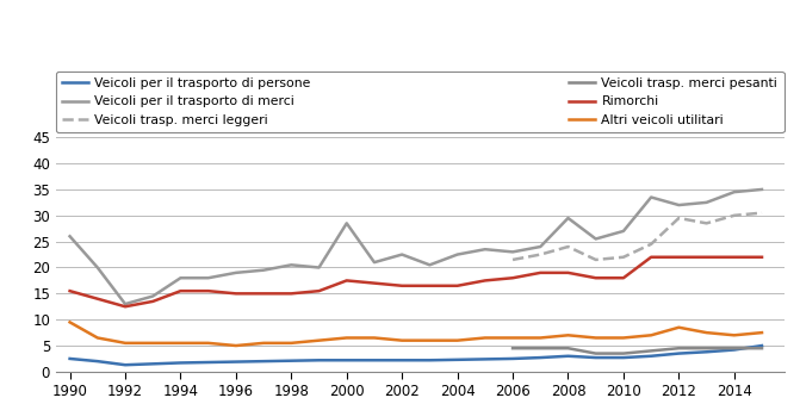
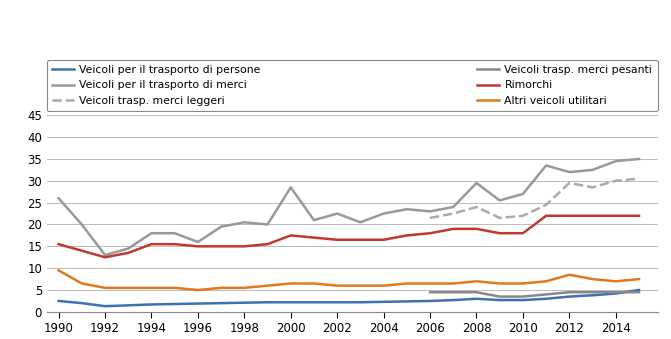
Veicoli per il trasporto di merci/1996: 19.0 -> 16.0
